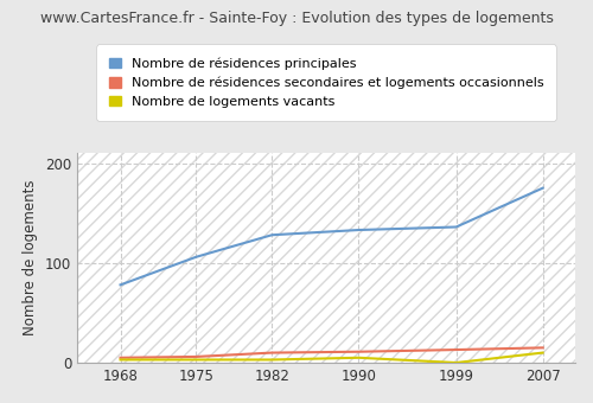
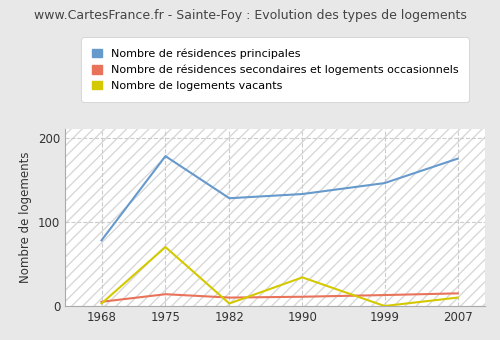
Nombre de résidences principales/1975: 106 -> 178
Nombre de résidences secondaires et logements occasionnels/1975: 6 -> 14
Nombre de logements vacants/1975: 3 -> 70
Nombre de logements vacants/1990: 5 -> 34
Nombre de résidences principales/1999: 136 -> 146
